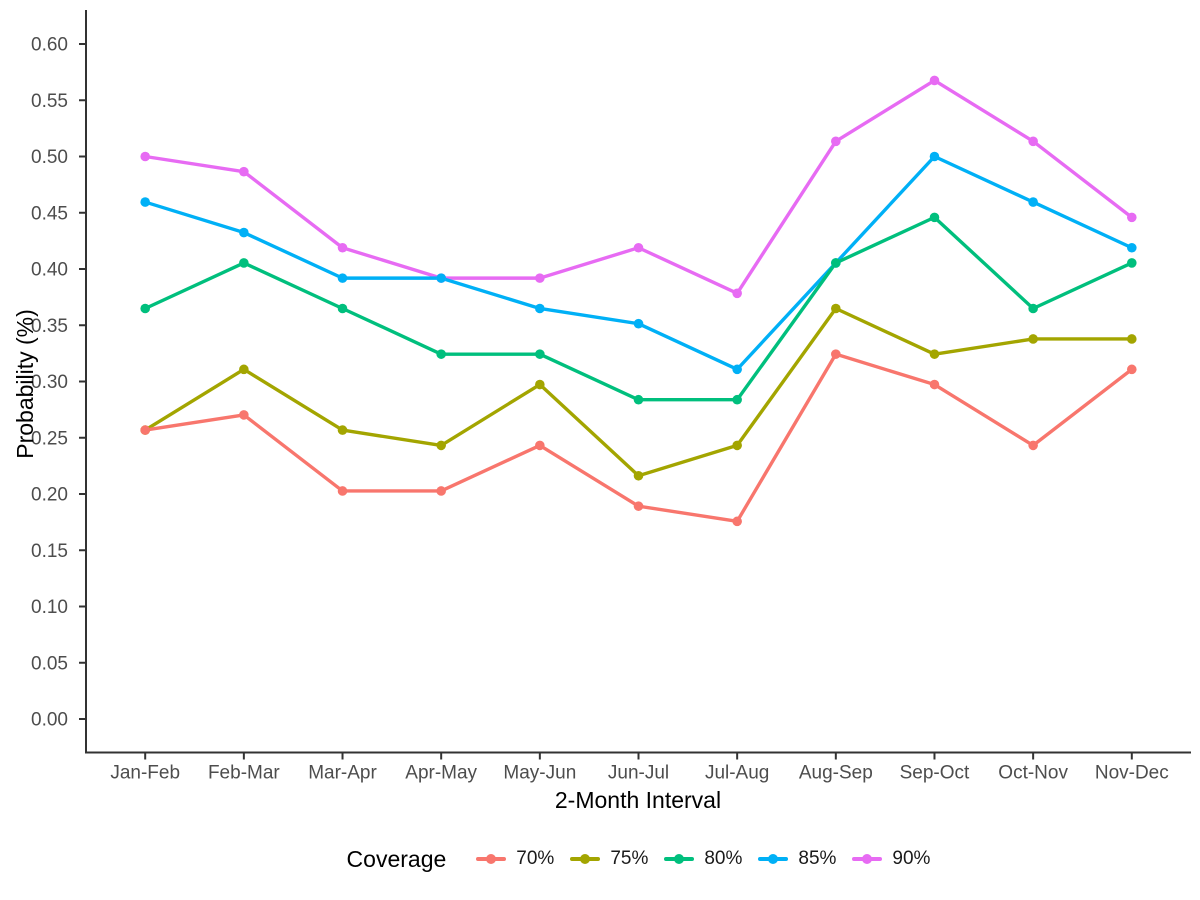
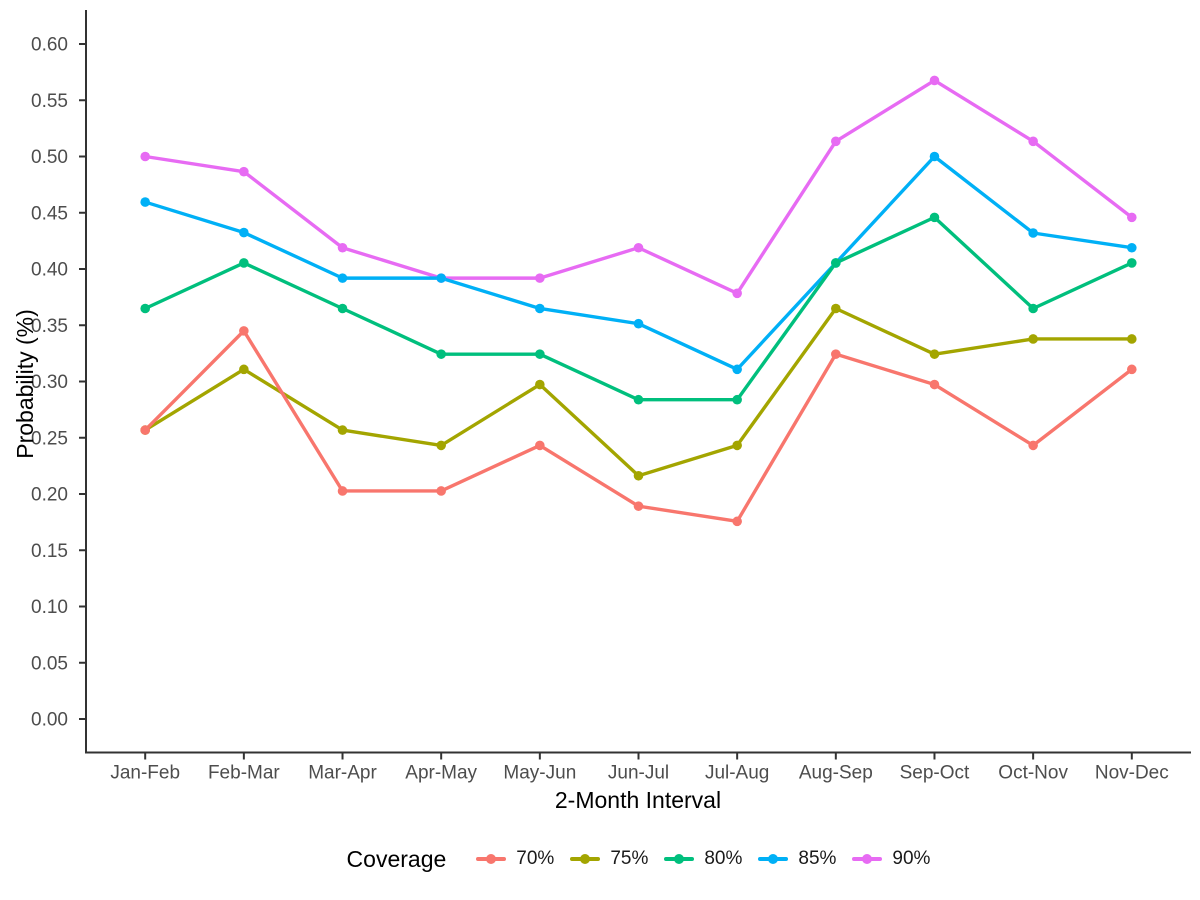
70%/Feb-Mar: 0.270 -> 0.345
85%/Oct-Nov: 0.460 -> 0.432
